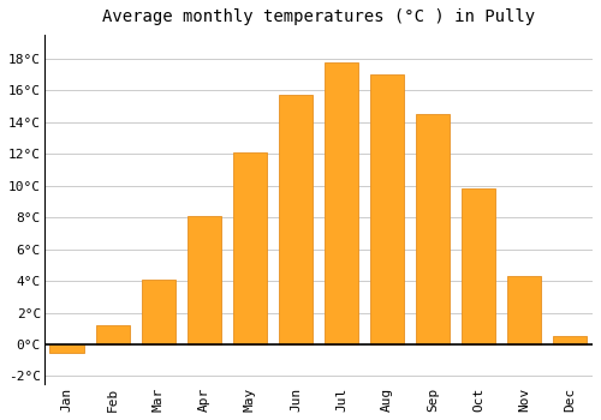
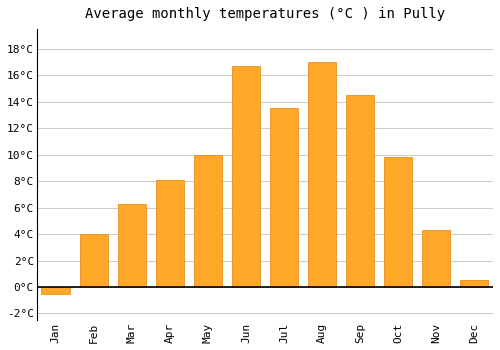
Feb: 1.2°C -> 4.0°C
Mar: 4.1°C -> 6.3°C
May: 12.1°C -> 10.0°C
Jun: 15.7°C -> 16.7°C
Jul: 17.8°C -> 13.5°C
